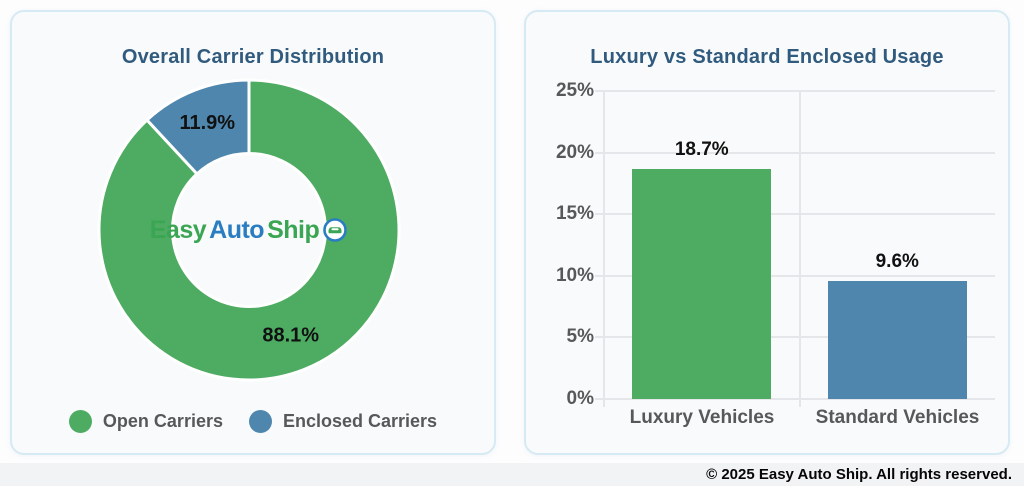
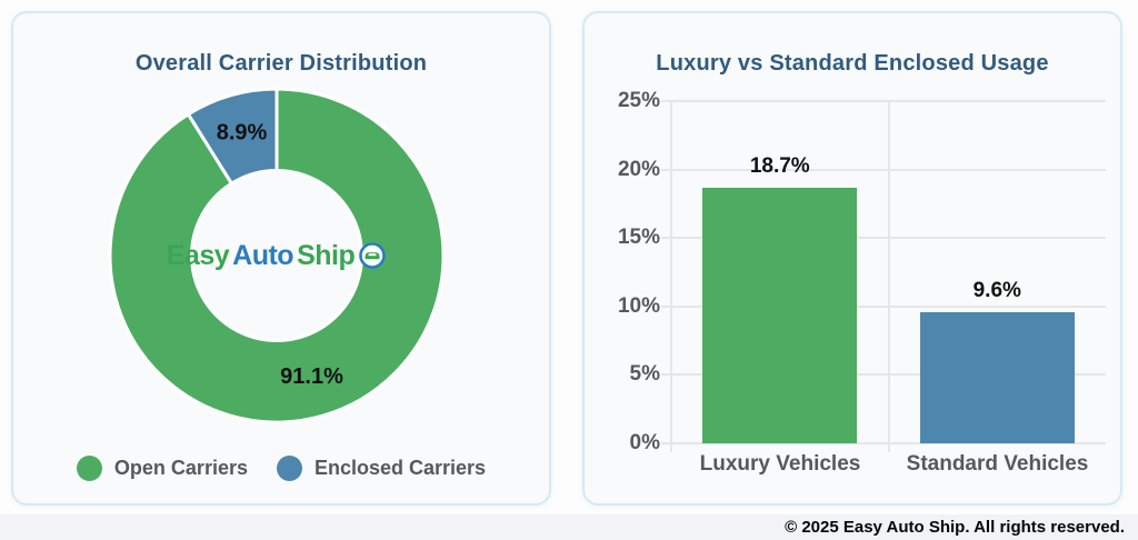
Overall Carrier Distribution/Open Carriers: 88.1% -> 91.1%
Overall Carrier Distribution/Enclosed Carriers: 11.9% -> 8.9%
